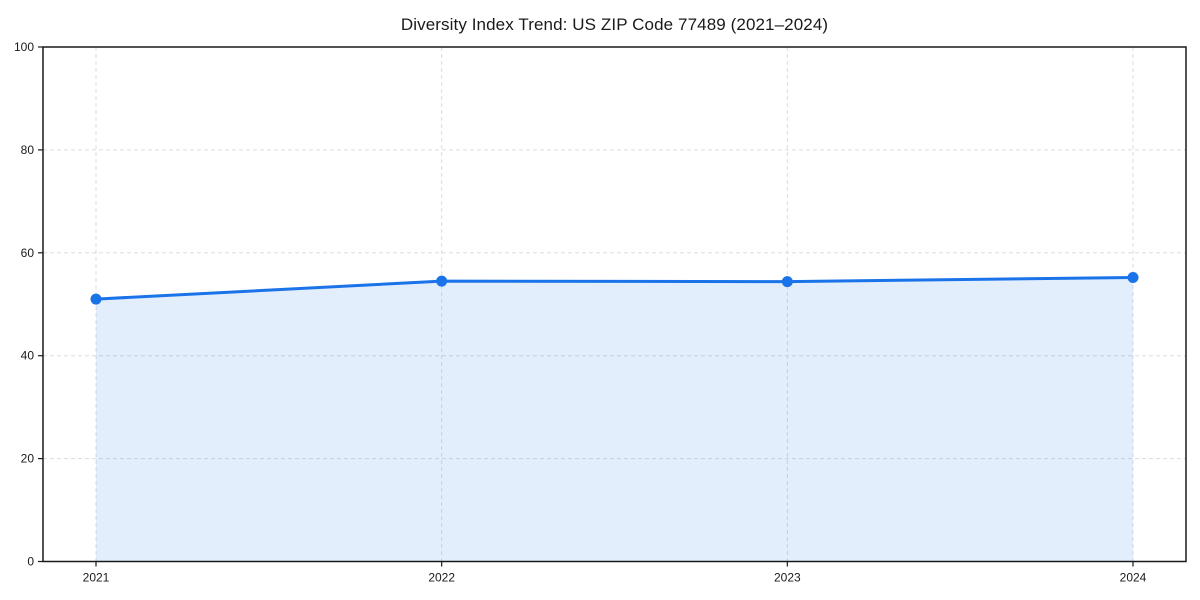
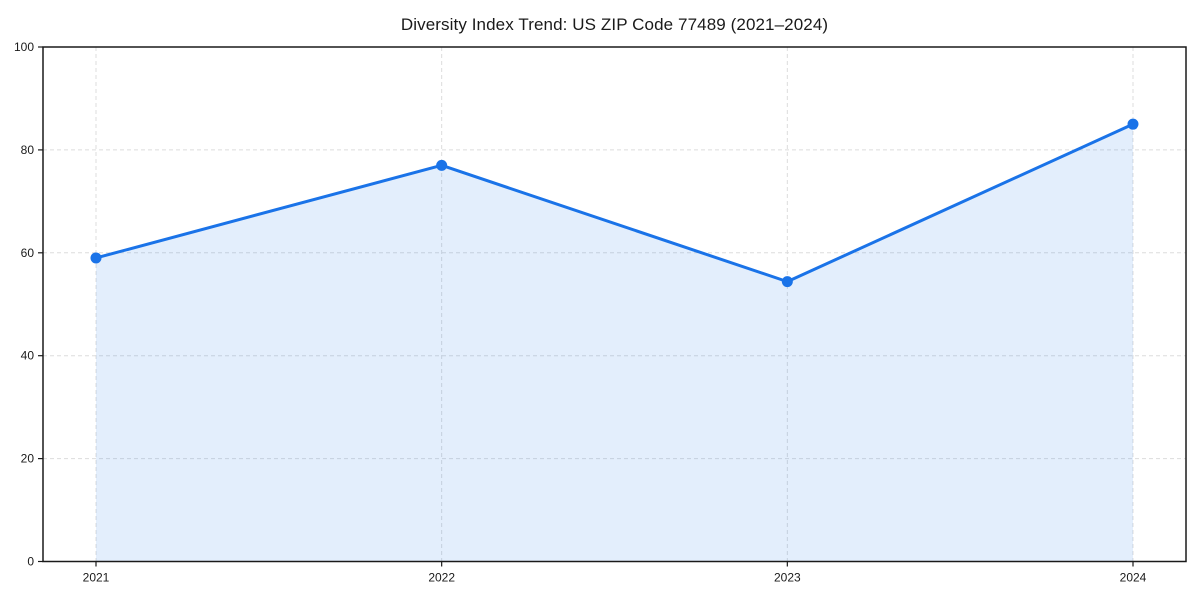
2021: 51 -> 59
2022: 54 -> 77
2024: 55 -> 85
